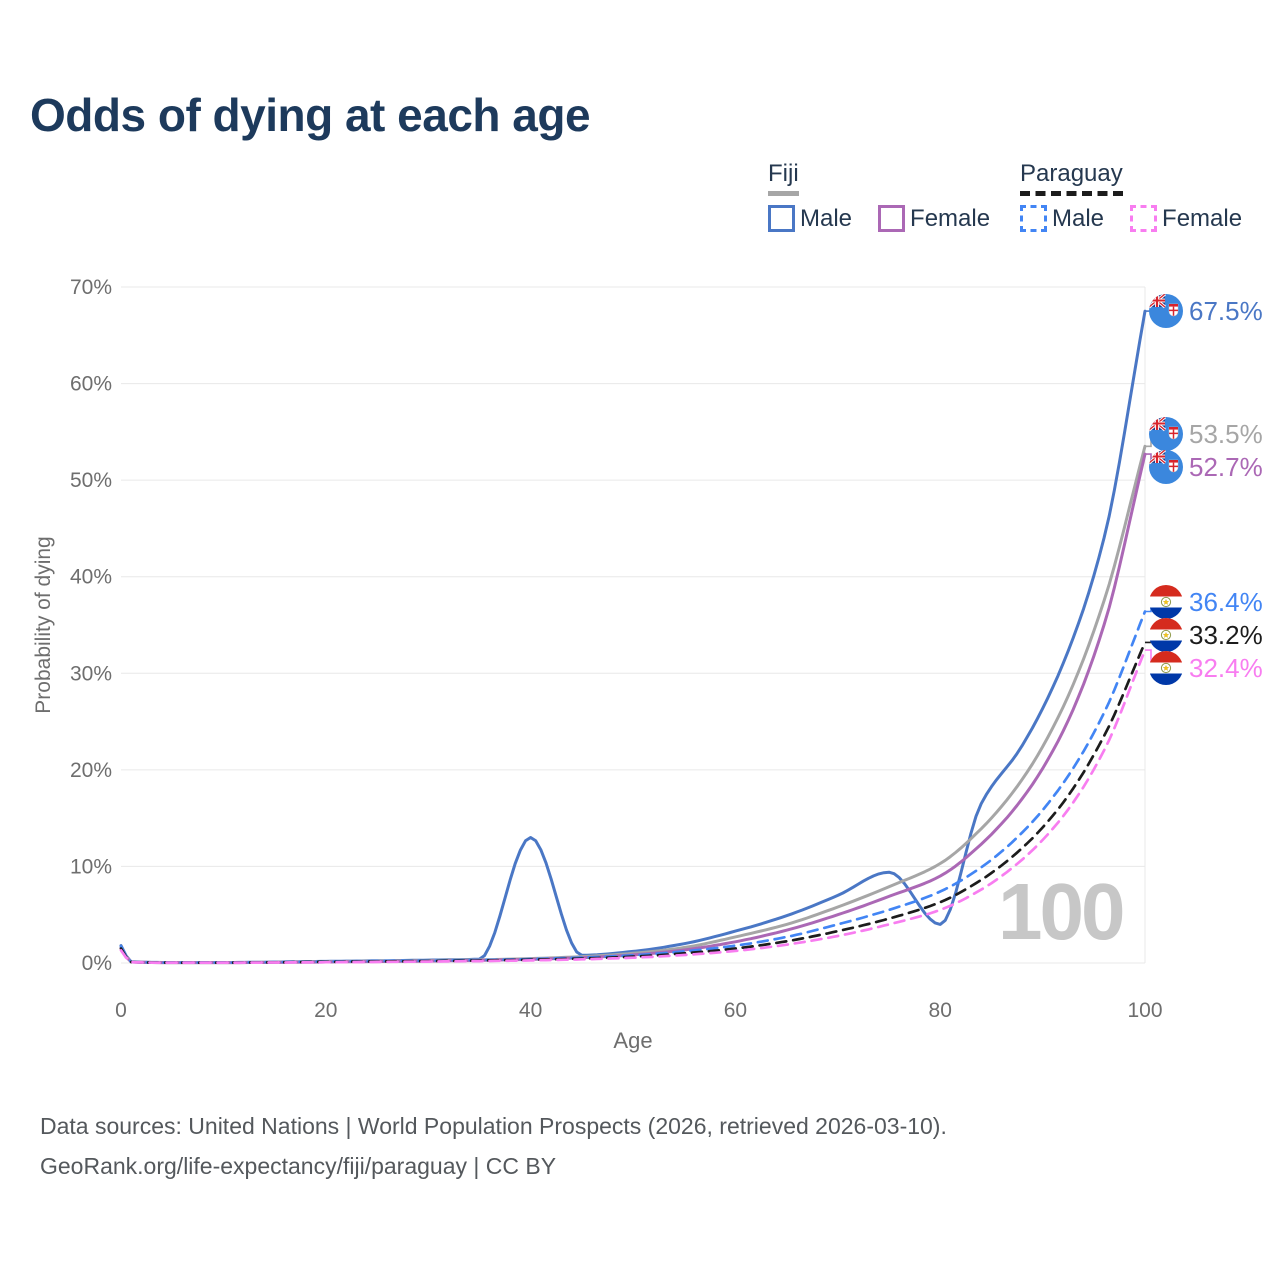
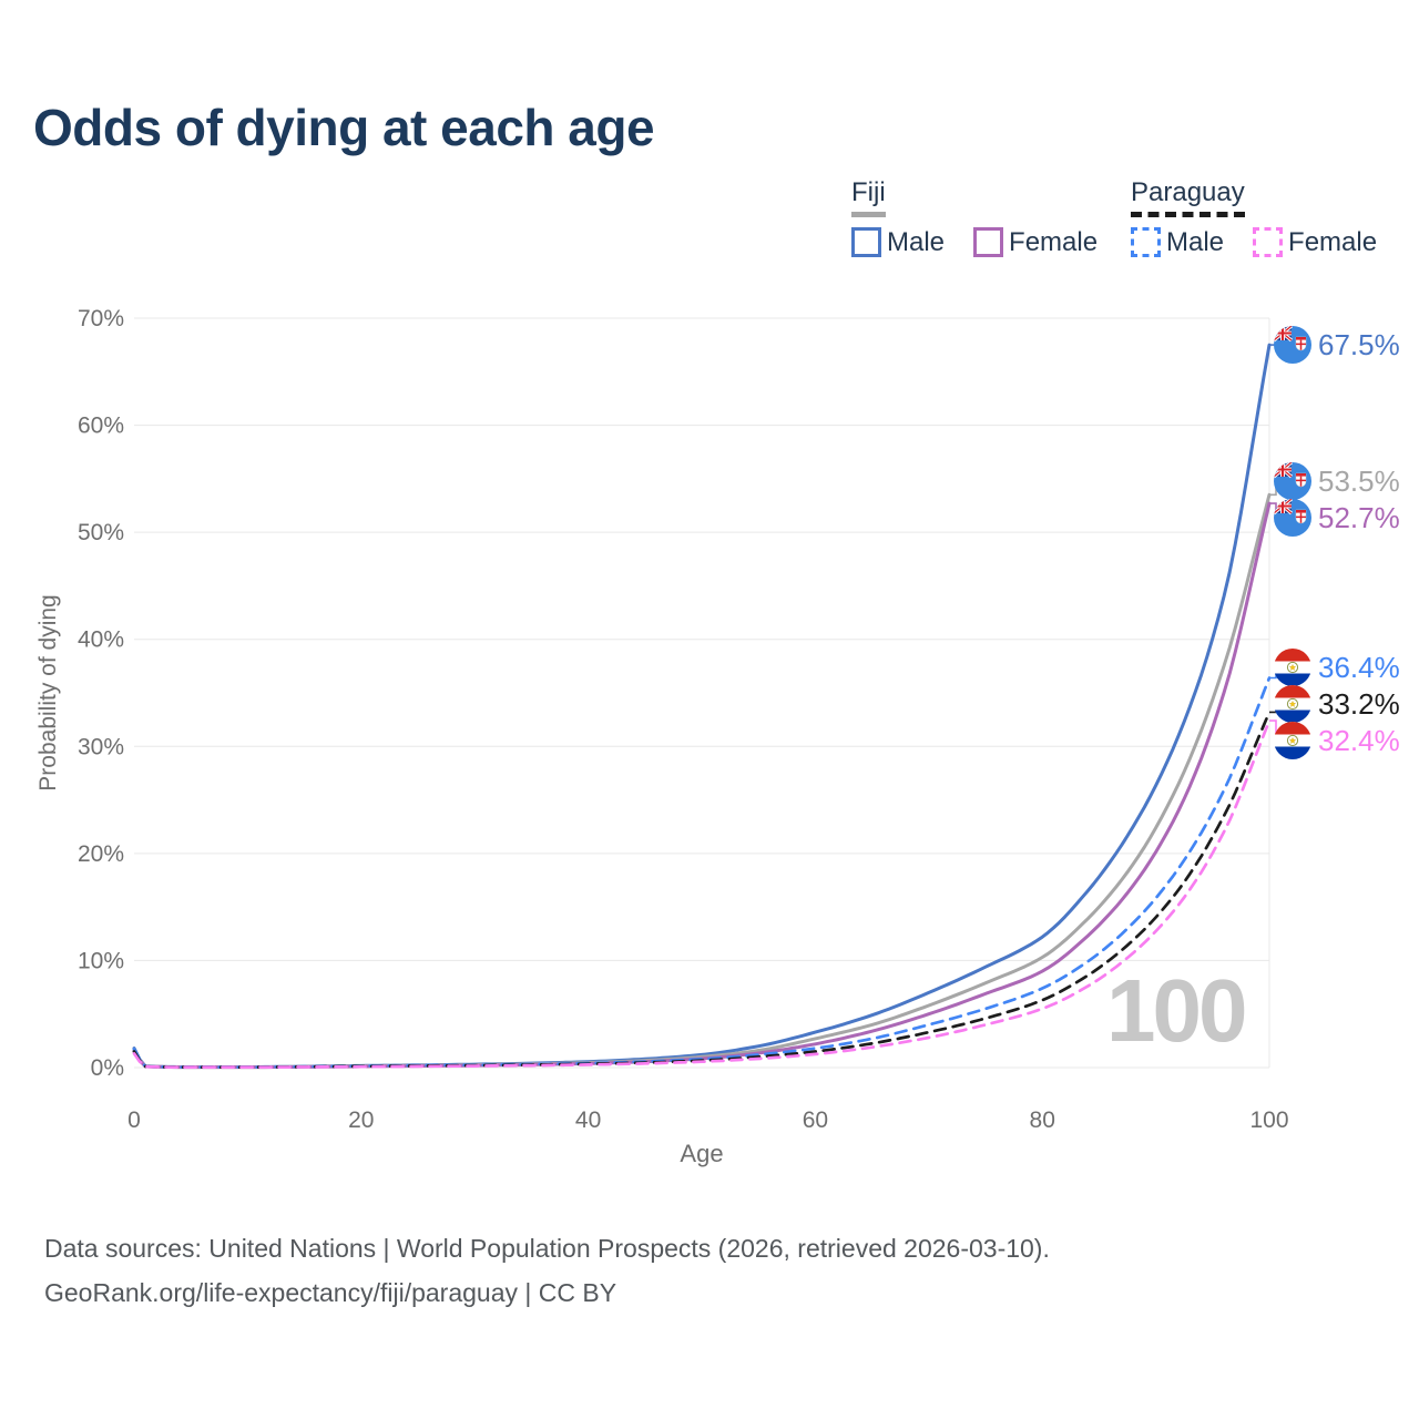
Fiji Male/40: 13% -> 1%
Fiji Male/80: 4% -> 12%
